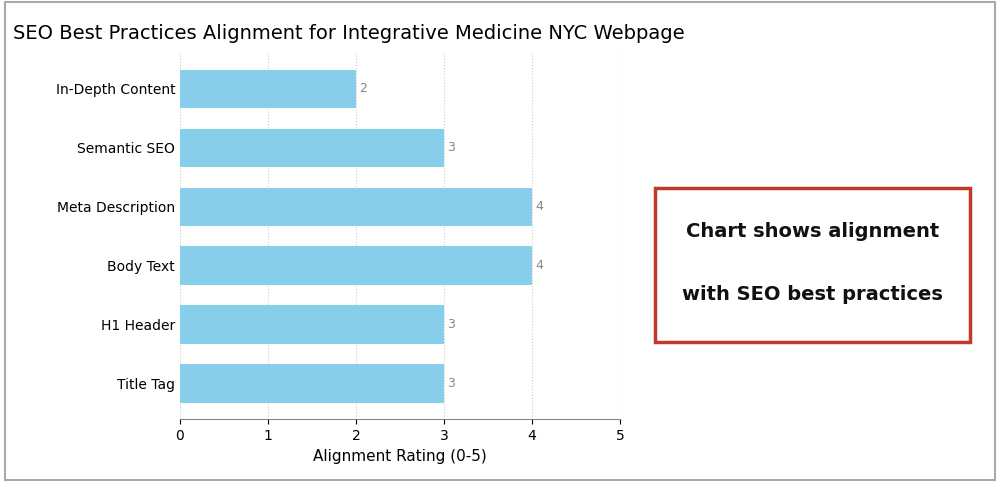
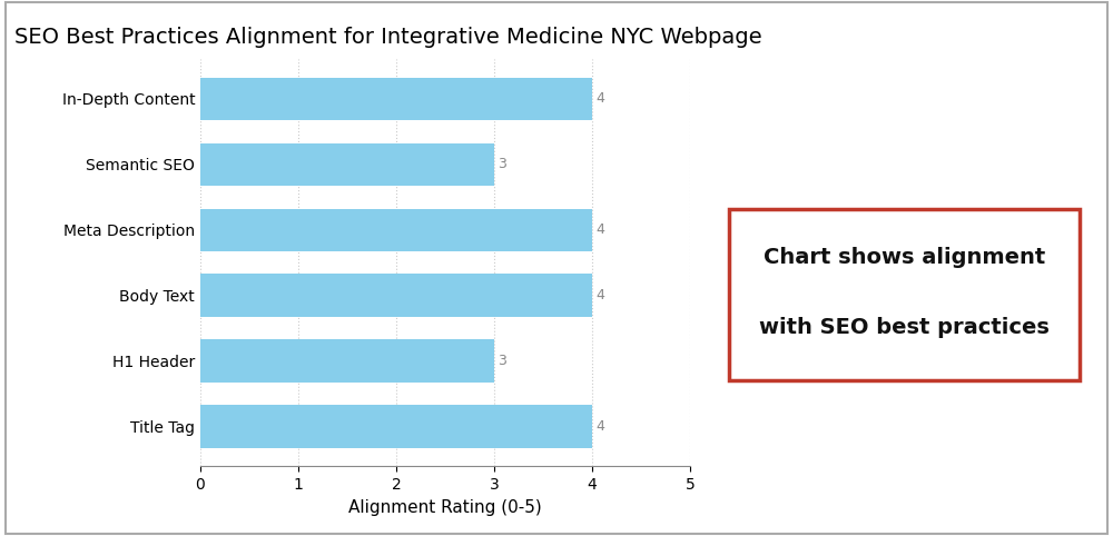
In-Depth Content: 2 -> 4
Title Tag: 3 -> 4
